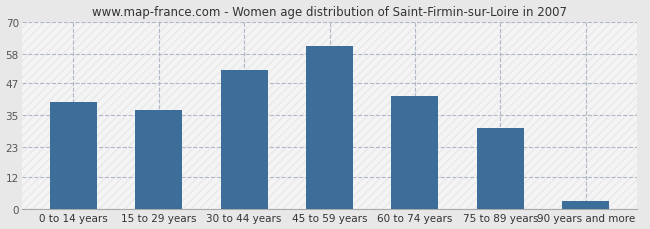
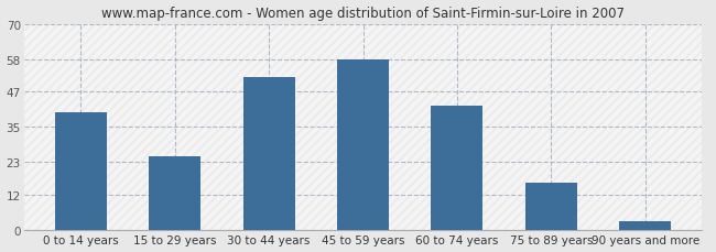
15 to 29 years: 37 -> 25
45 to 59 years: 61 -> 58
75 to 89 years: 30 -> 16
